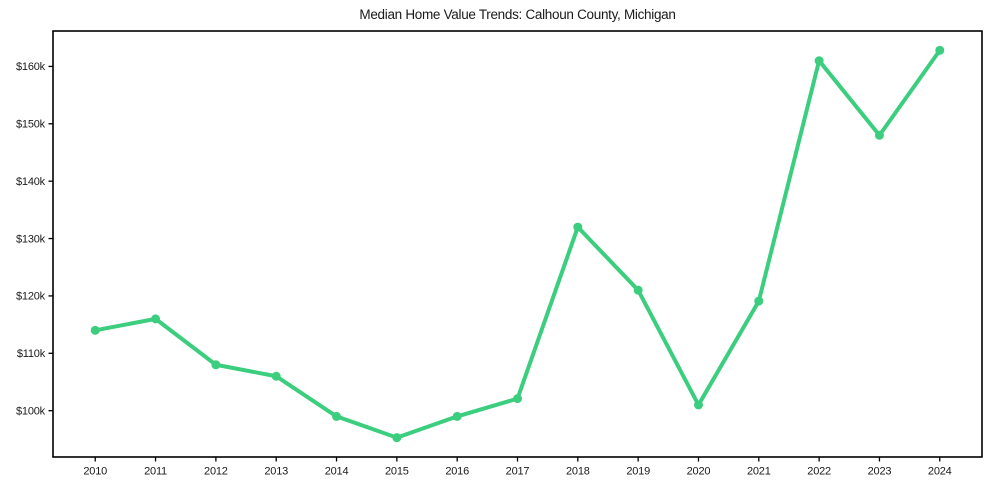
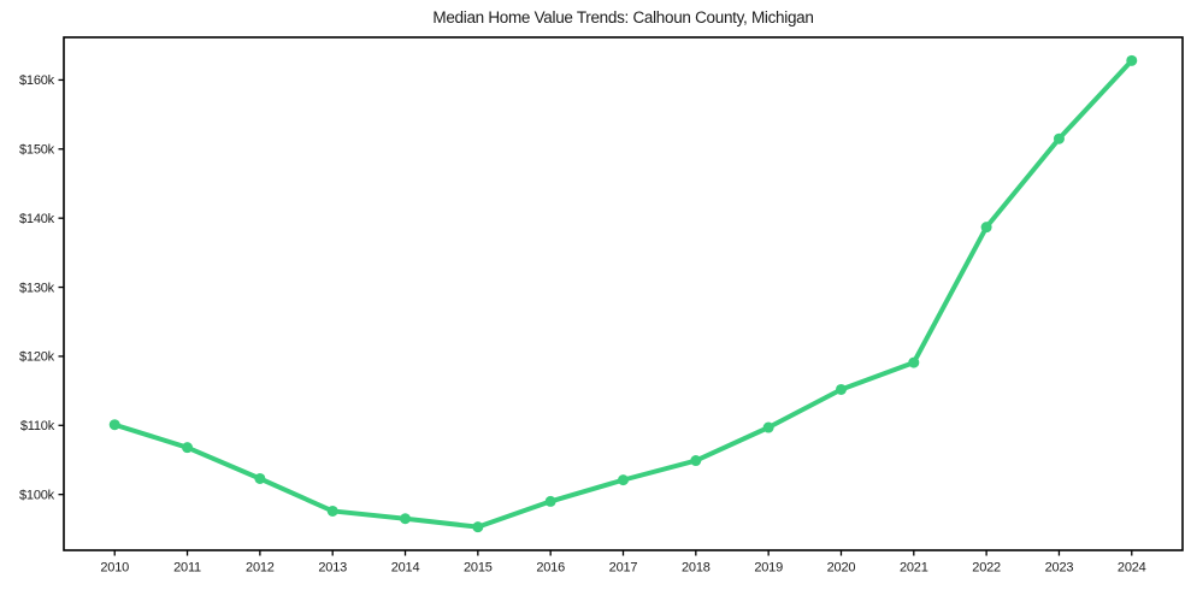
2010: $114k -> $110k
2011: $116k -> $107k
2012: $108k -> $102k
2013: $106k -> $98k
2014: $99k -> $96k
2018: $132k -> $105k
2019: $121k -> $110k
2020: $101k -> $115k
2022: $161k -> $139k
2023: $148k -> $152k
